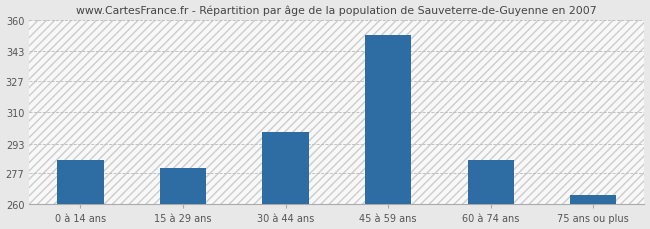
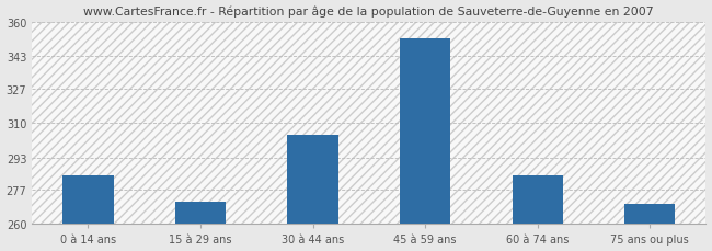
15 à 29 ans: 280 -> 271
30 à 44 ans: 299 -> 304
75 ans ou plus: 265 -> 270
